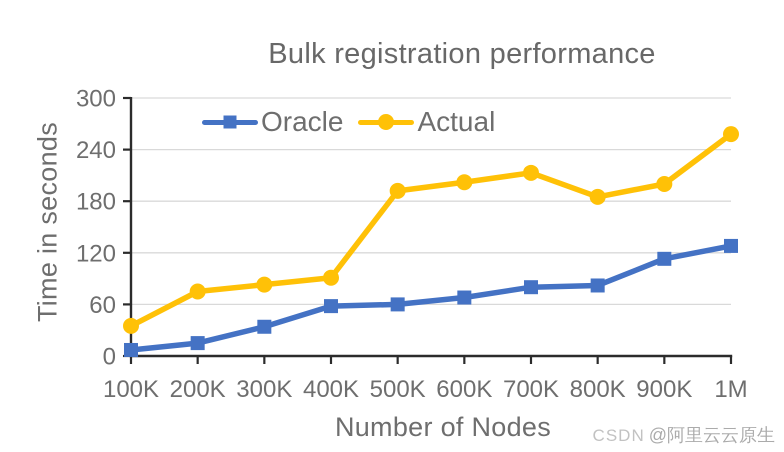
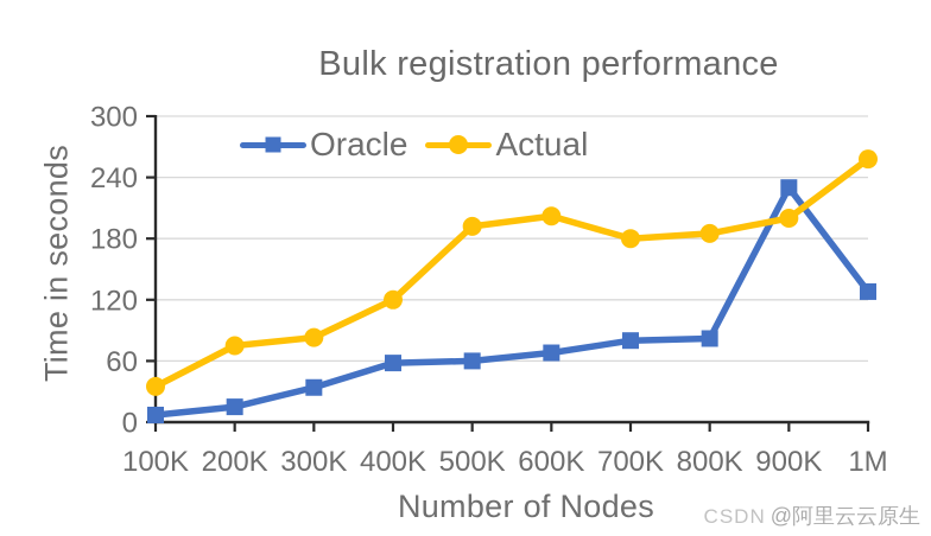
Actual/400K: 90 -> 120
Actual/700K: 210 -> 180
Oracle/900K: 110 -> 230
